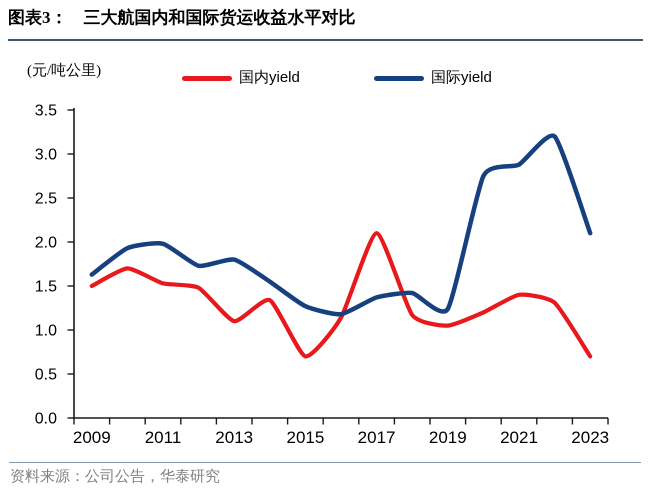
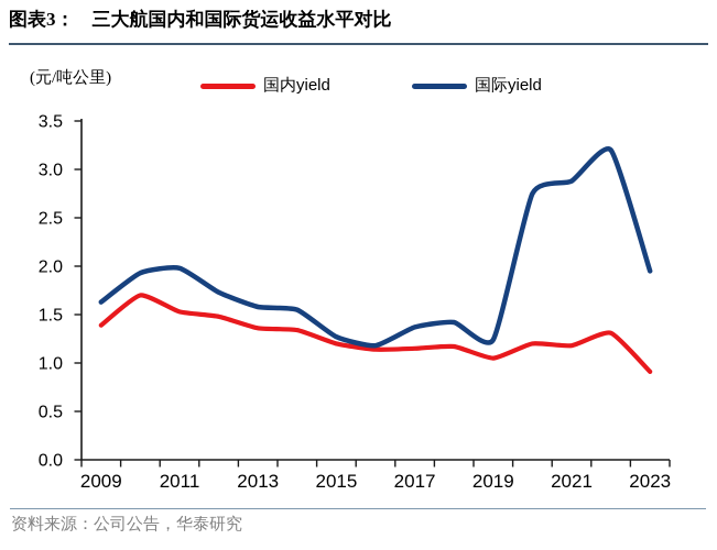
国内yield/2009: 1.5 -> 1.4
国内yield/2013: 1.1 -> 1.4
国际yield/2013: 1.8 -> 1.6
国内yield/2015: 0.7 -> 1.2
国内yield/2017: 2.1 -> 1.1
国内yield/2021: 1.4 -> 1.2
国内yield/2023: 0.7 -> 0.9
国际yield/2023: 2.1 -> 1.9
